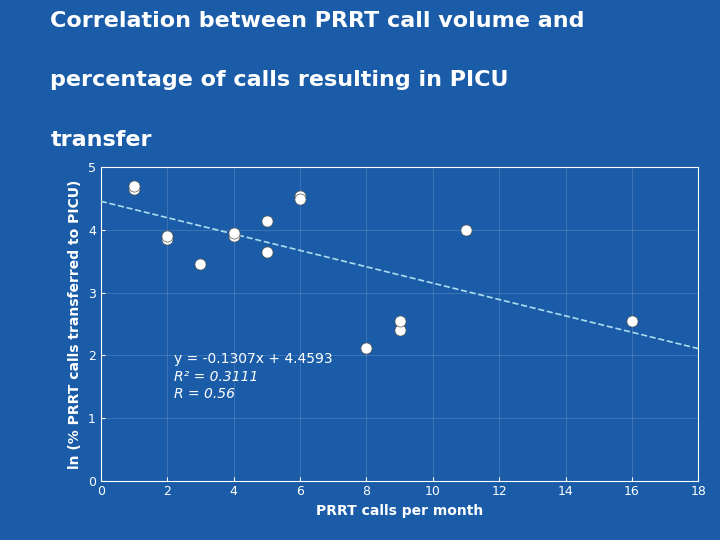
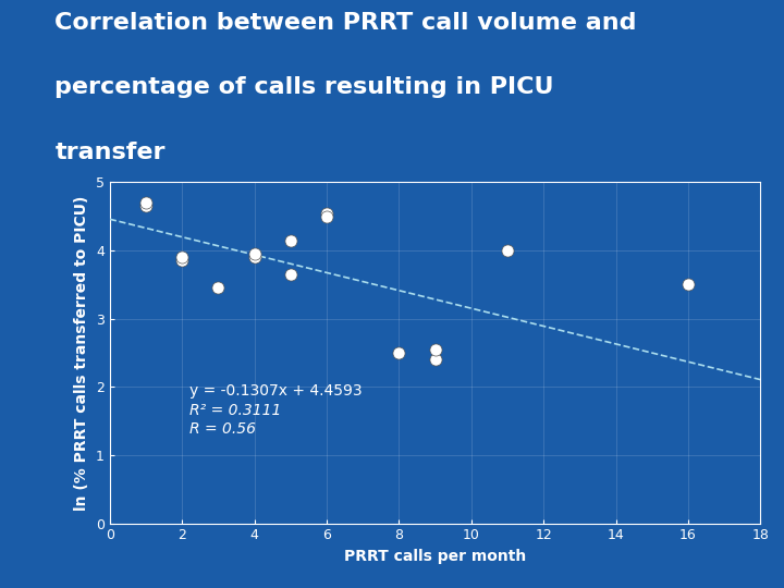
8: 2.12 -> 2.50
16: 2.54 -> 3.50
